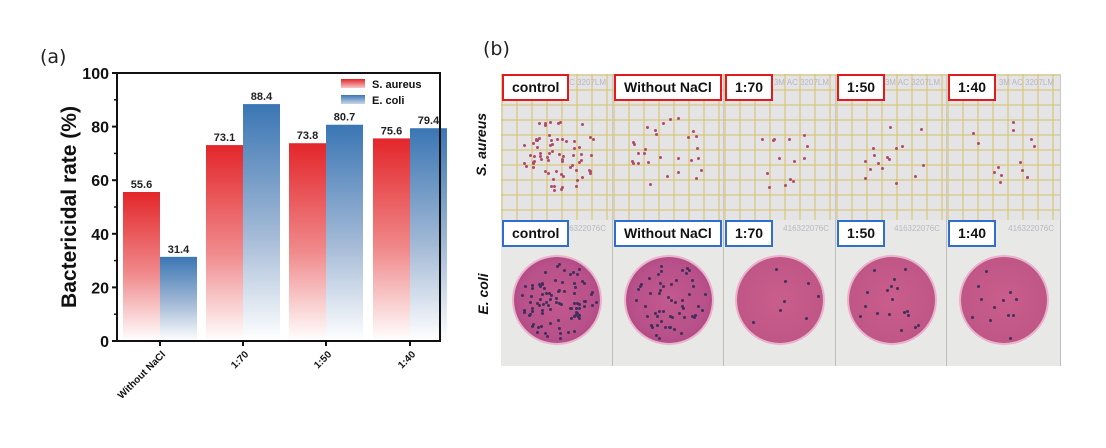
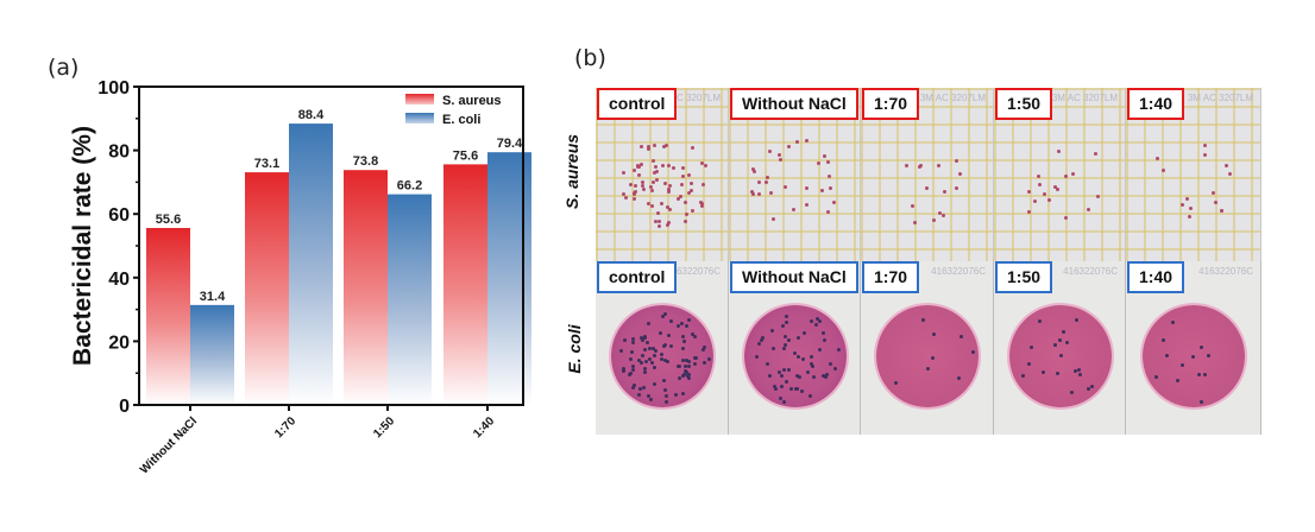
E. coli/1:50: 80.7 -> 66.2
